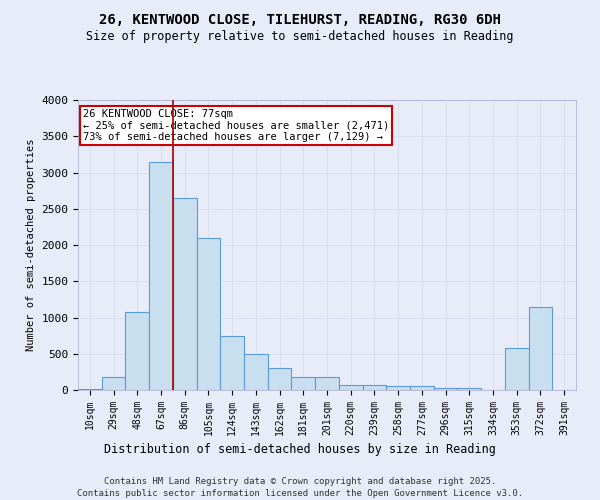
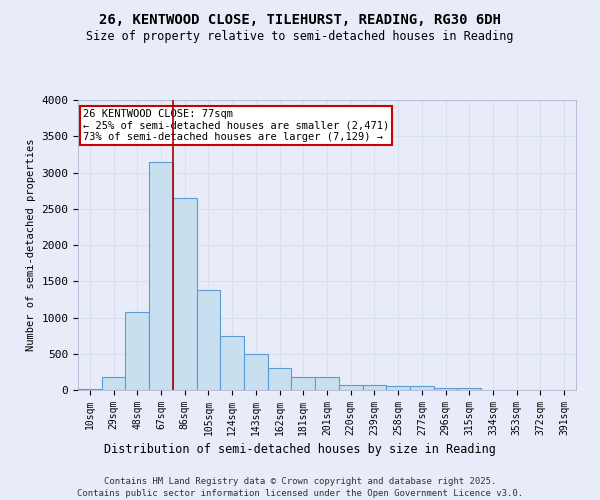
105sqm: 2100 -> 1380
353sqm: 580 -> 0
372sqm: 1140 -> 0
